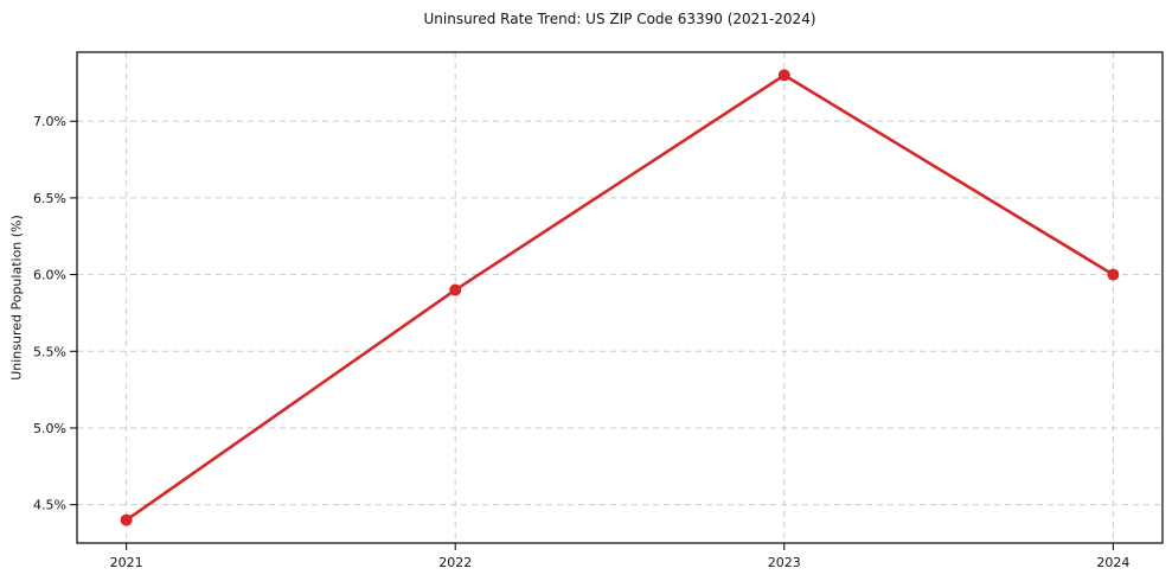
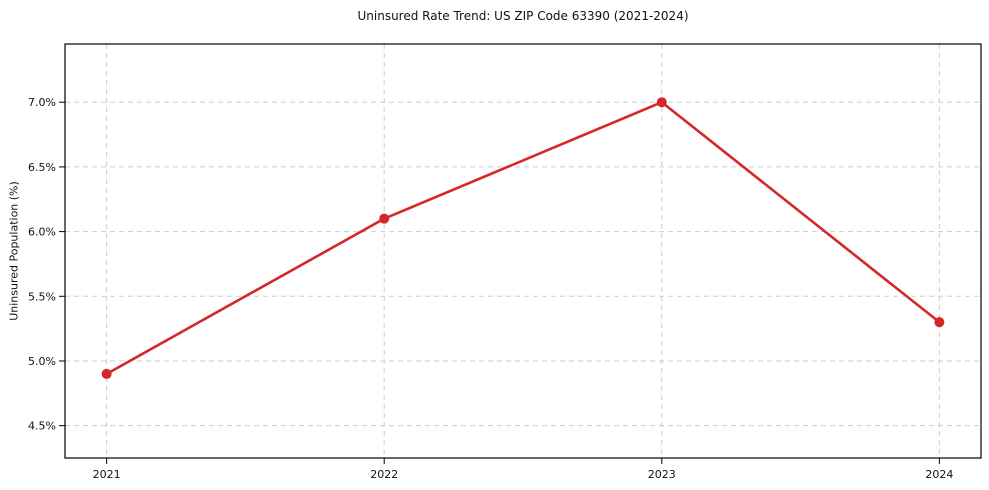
2021: 4.4% -> 4.9%
2022: 5.9% -> 6.1%
2023: 7.3% -> 7.0%
2024: 6.0% -> 5.3%
